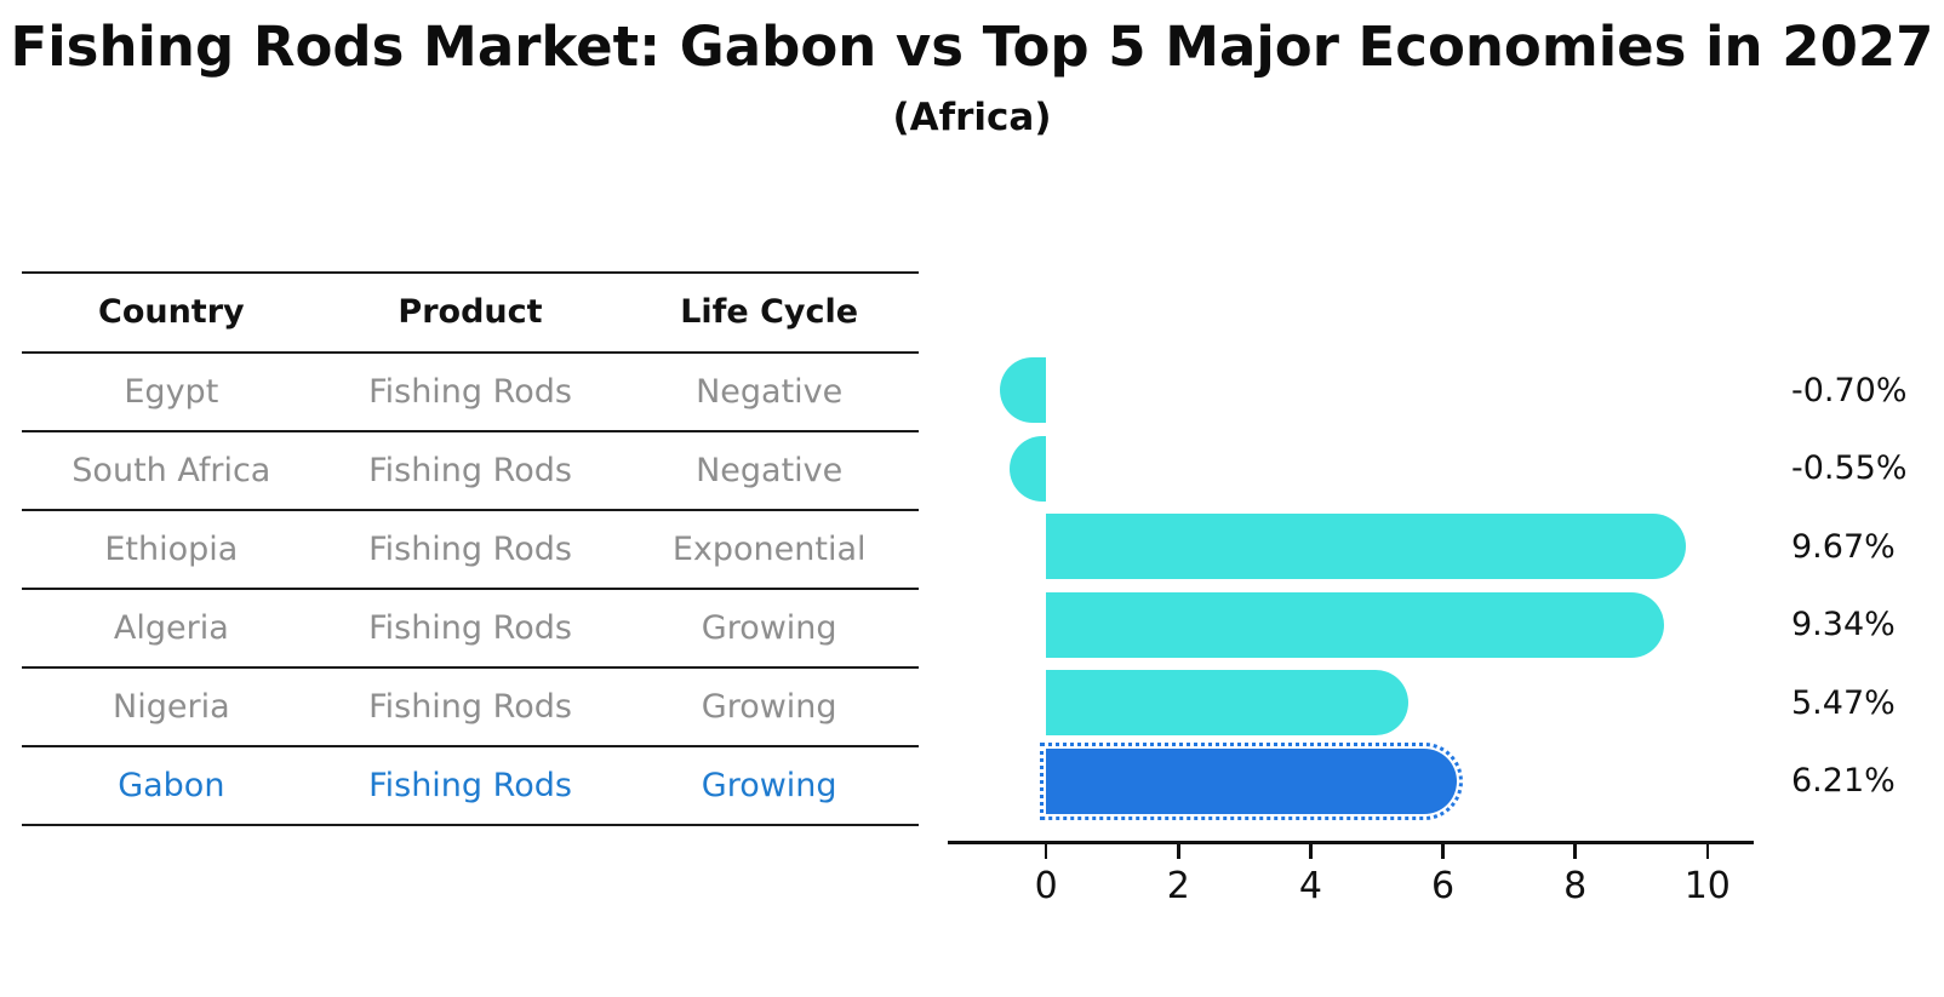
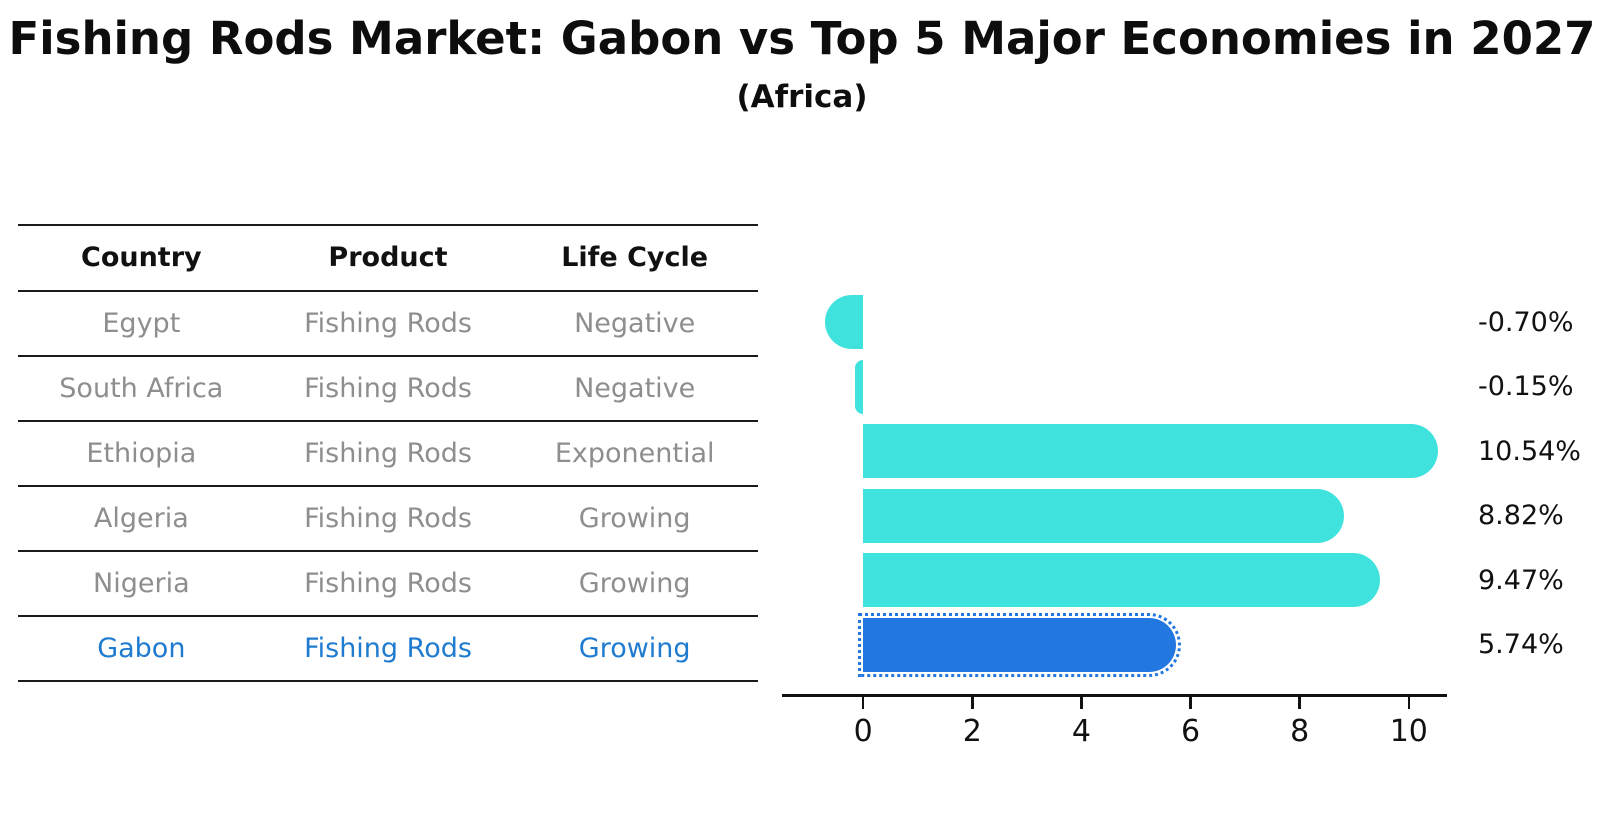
South Africa: -0.55% -> -0.15%
Ethiopia: 9.67% -> 10.54%
Algeria: 9.34% -> 8.82%
Nigeria: 5.47% -> 9.47%
Gabon: 6.21% -> 5.74%
